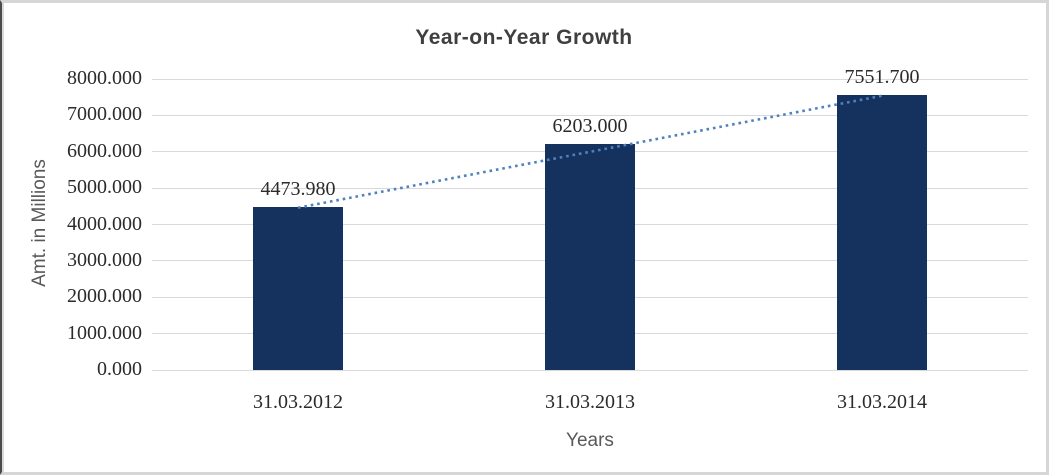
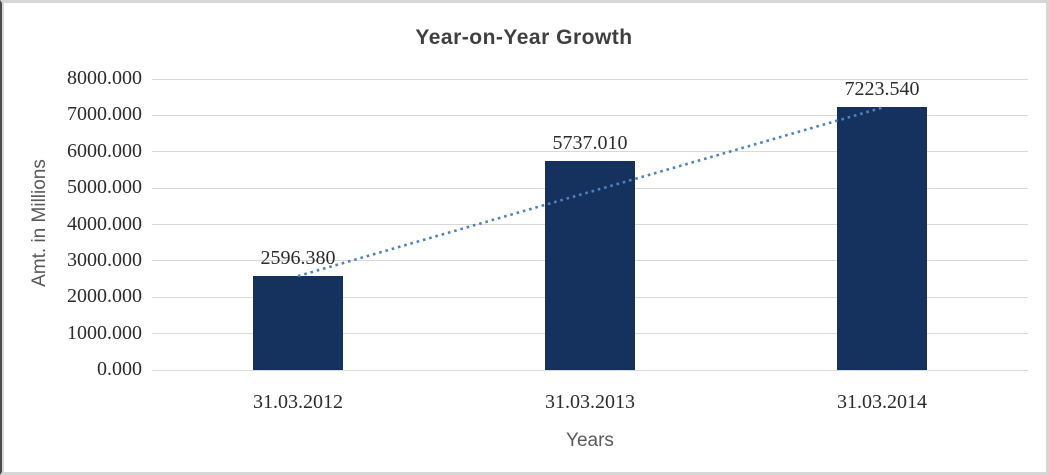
31.03.2012: 4473.980 -> 2596.380
31.03.2013: 6203.000 -> 5737.010
31.03.2014: 7551.700 -> 7223.540
